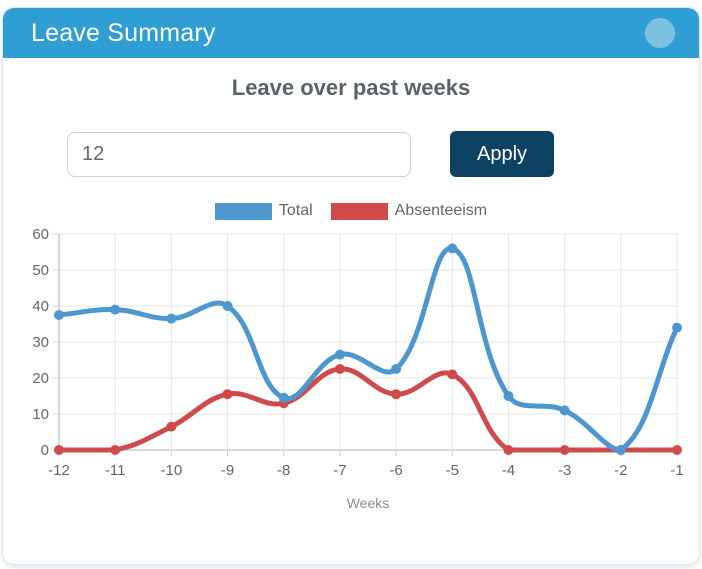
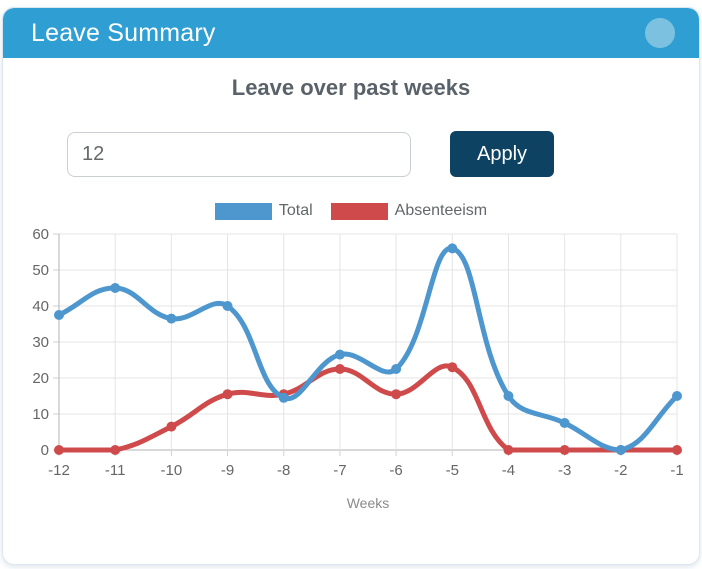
Total/-11: 39 -> 45
Absenteeism/-8: 13 -> 16
Absenteeism/-5: 21 -> 23
Total/-3: 11 -> 8
Total/-1: 34 -> 15
